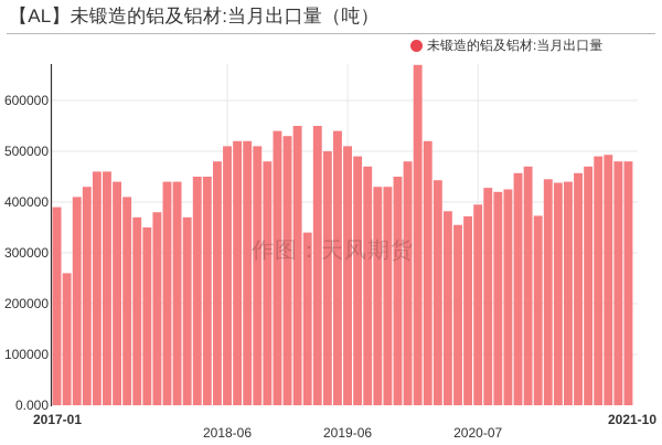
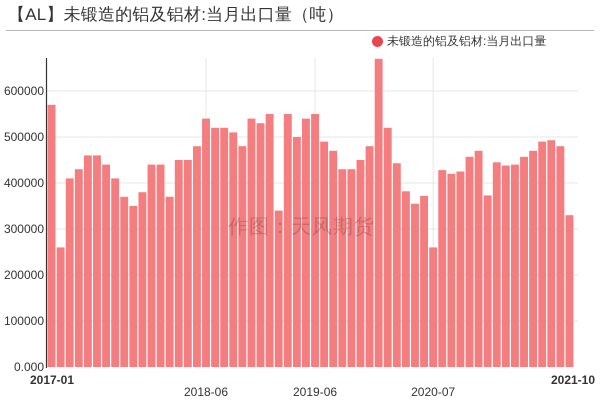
2017-01: 390000 -> 570000
2018-06: 510000 -> 540000
2019-06: 510000 -> 550000
2020-07: 400000 -> 260000
2021-10: 480000 -> 330000
